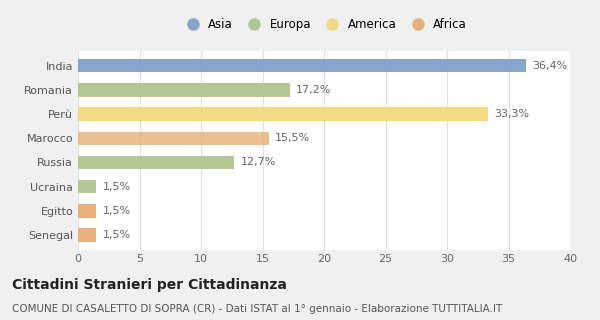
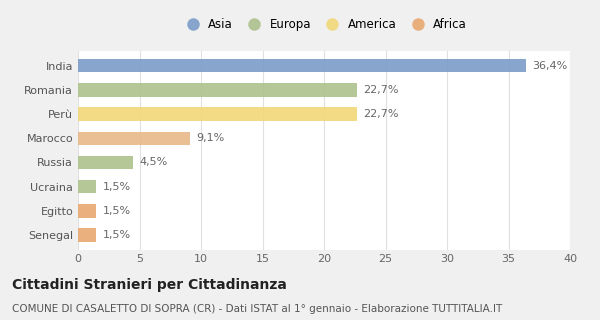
Romania: 17,2% -> 22,7%
Perù: 33,3% -> 22,7%
Marocco: 15,5% -> 9,1%
Russia: 12,7% -> 4,5%
